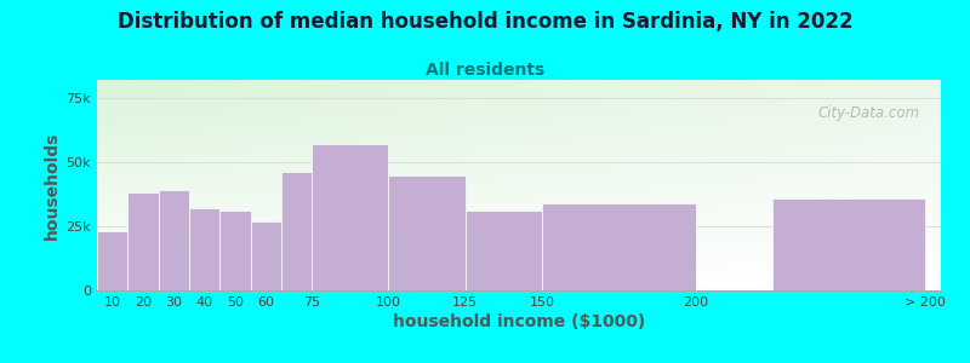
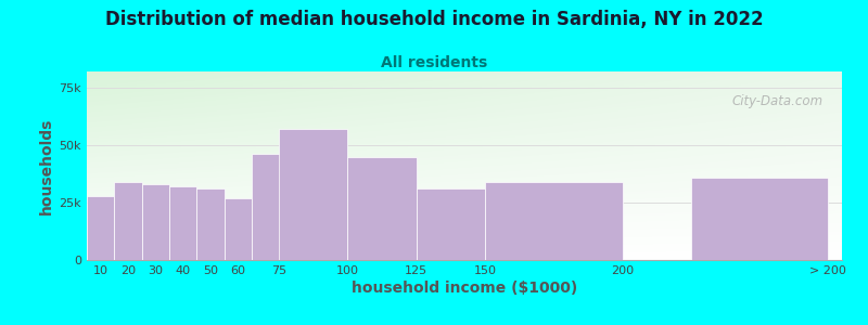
10: 23k -> 28k
20: 38k -> 34k
30: 39k -> 33k
